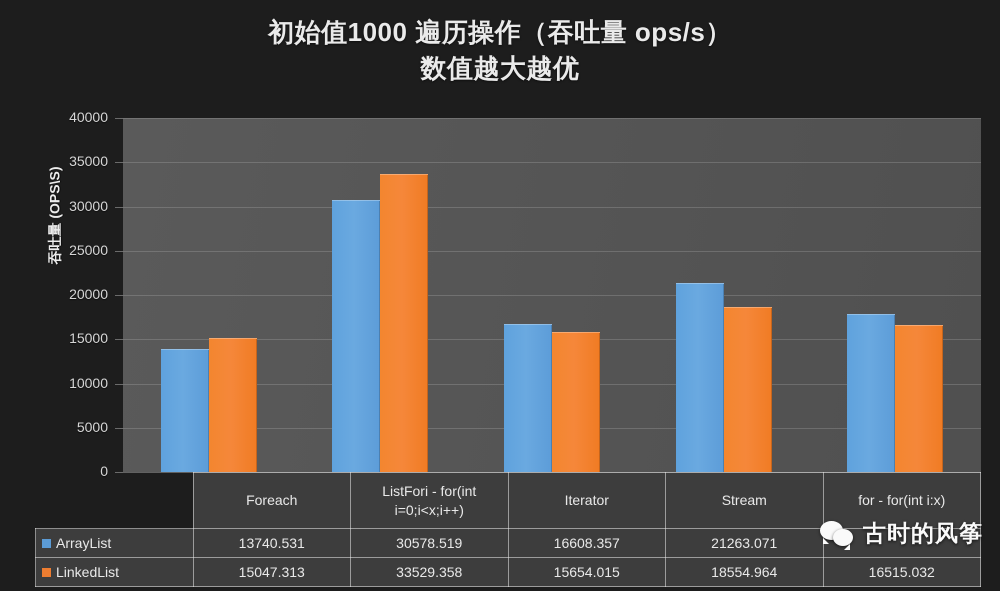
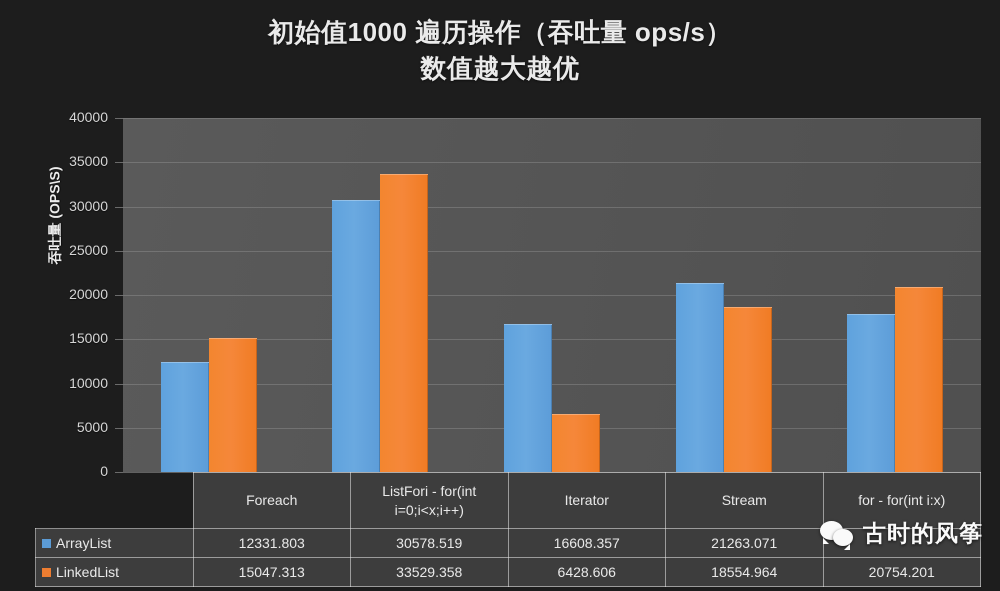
ArrayList/Foreach: 13740.531 -> 12331.803
LinkedList/Iterator: 15654.015 -> 6428.606
LinkedList/for - for(int i:x): 16515.032 -> 20754.201
